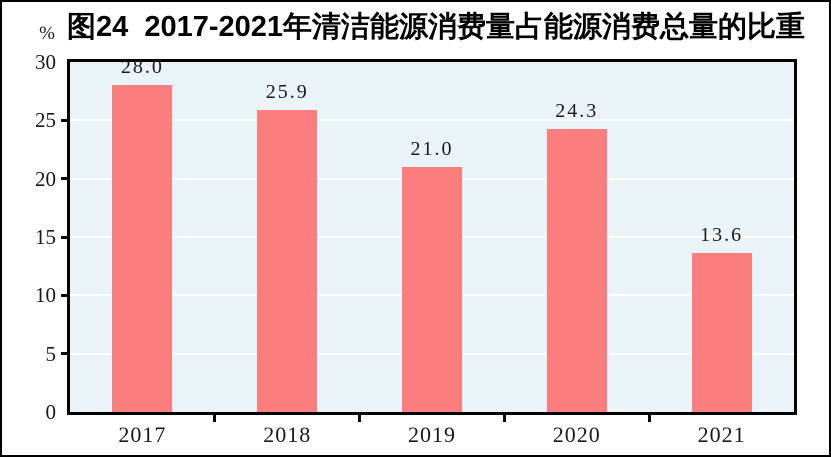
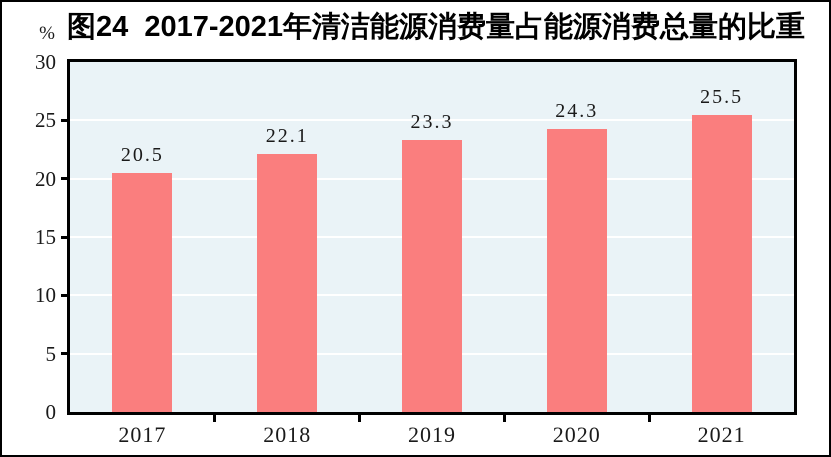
2017: 28.0 -> 20.5
2018: 25.9 -> 22.1
2019: 21.0 -> 23.3
2021: 13.6 -> 25.5
